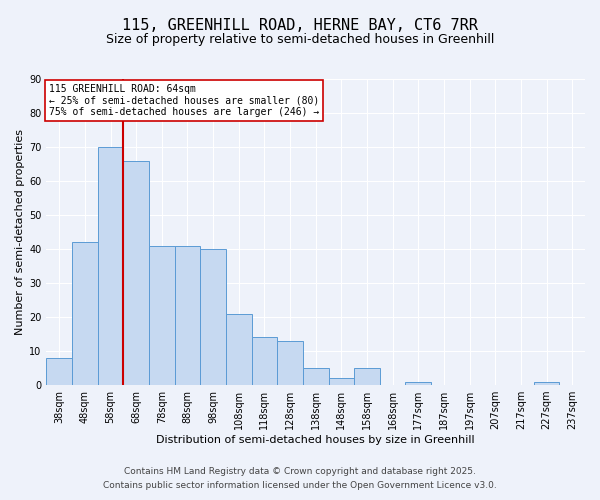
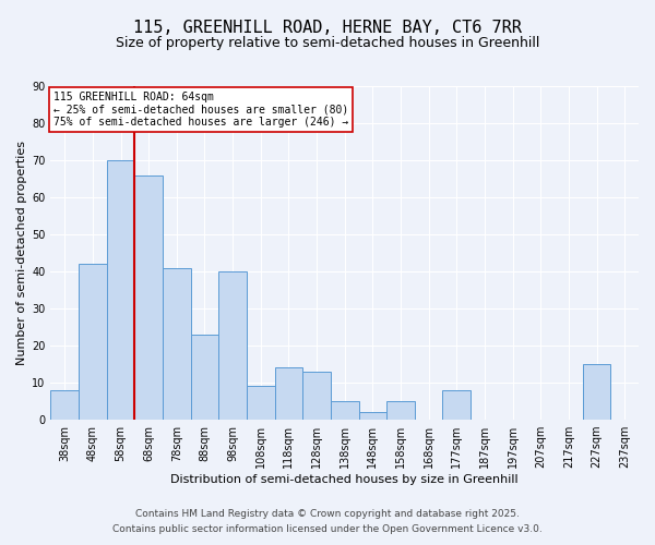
88sqm: 41 -> 23
108sqm: 21 -> 9
177sqm: 1 -> 8
227sqm: 1 -> 15
